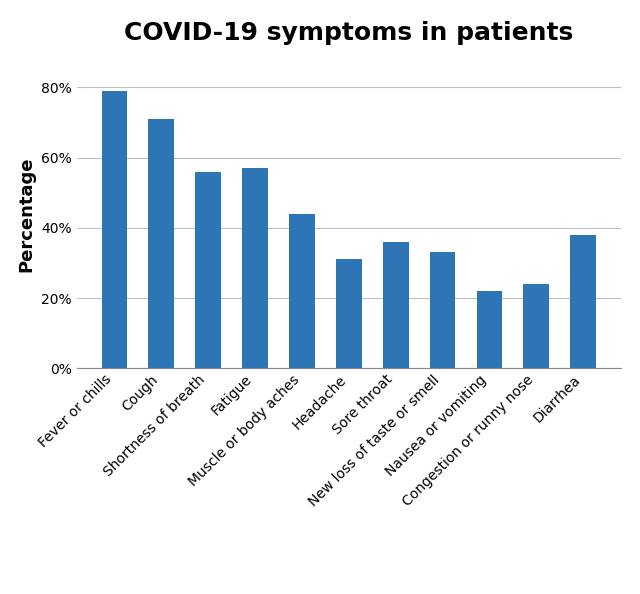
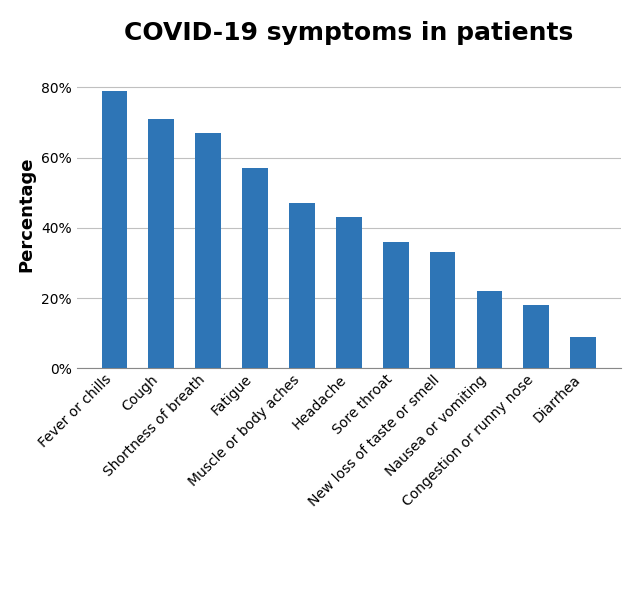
Shortness of breath: 56% -> 67%
Muscle or body aches: 44% -> 47%
Headache: 31% -> 43%
Congestion or runny nose: 24% -> 18%
Diarrhea: 38% -> 9%
